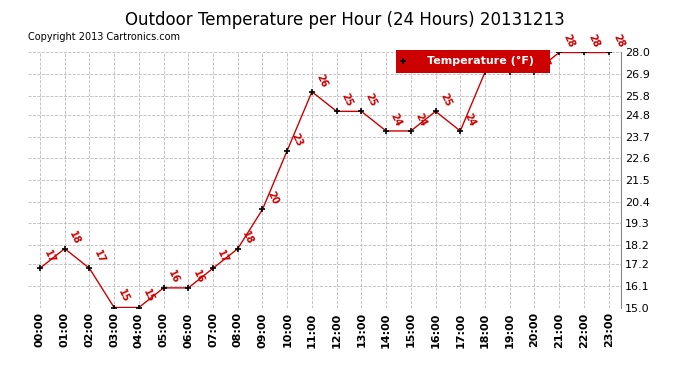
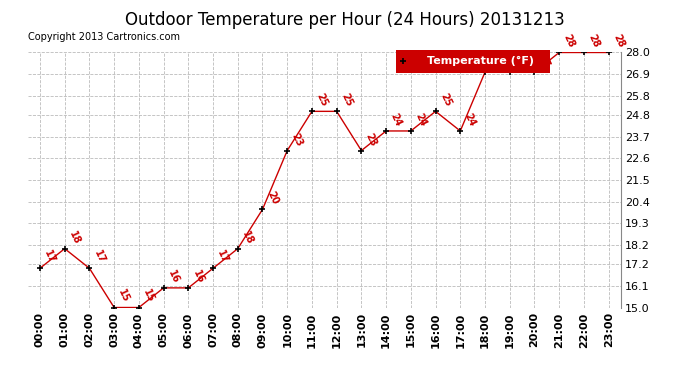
11:00: 26 -> 25
13:00: 25 -> 23
